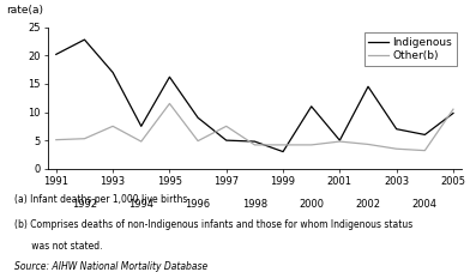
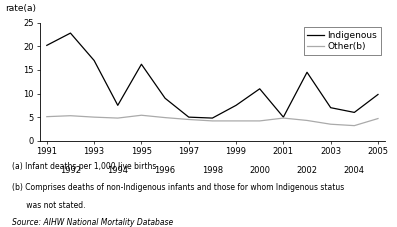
Other(b)/1993: 7.5 -> 5.0
Other(b)/1995: 11.5 -> 5.4
Other(b)/1997: 7.5 -> 4.5
Indigenous/1999: 3.0 -> 7.5
Other(b)/2005: 10.5 -> 4.7
